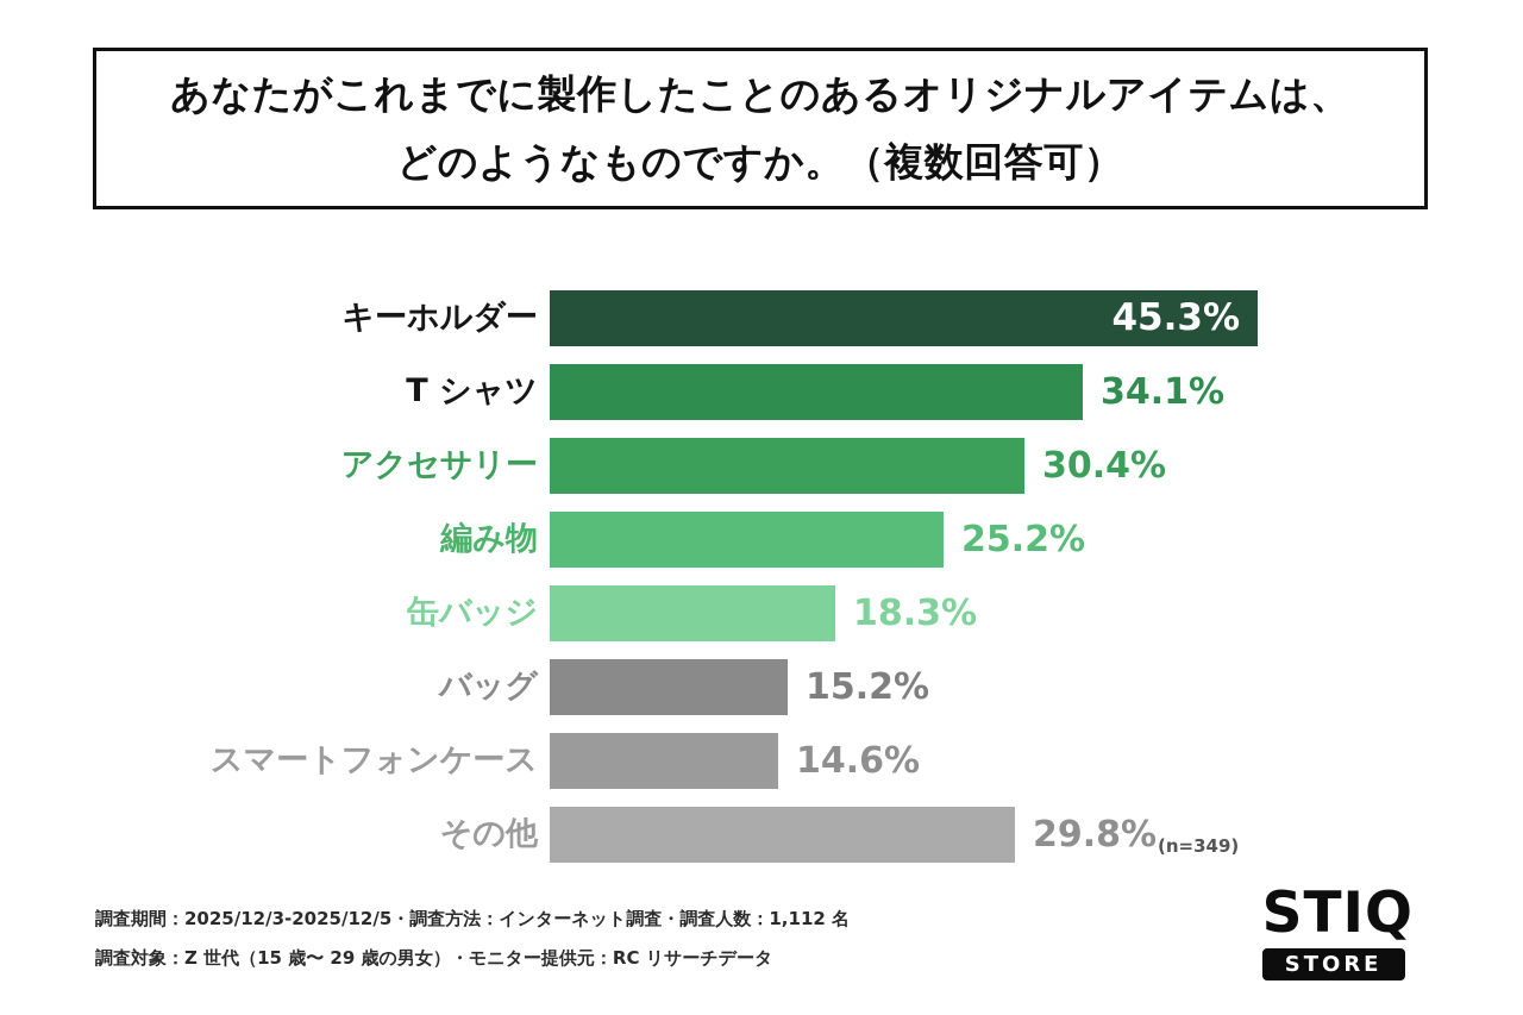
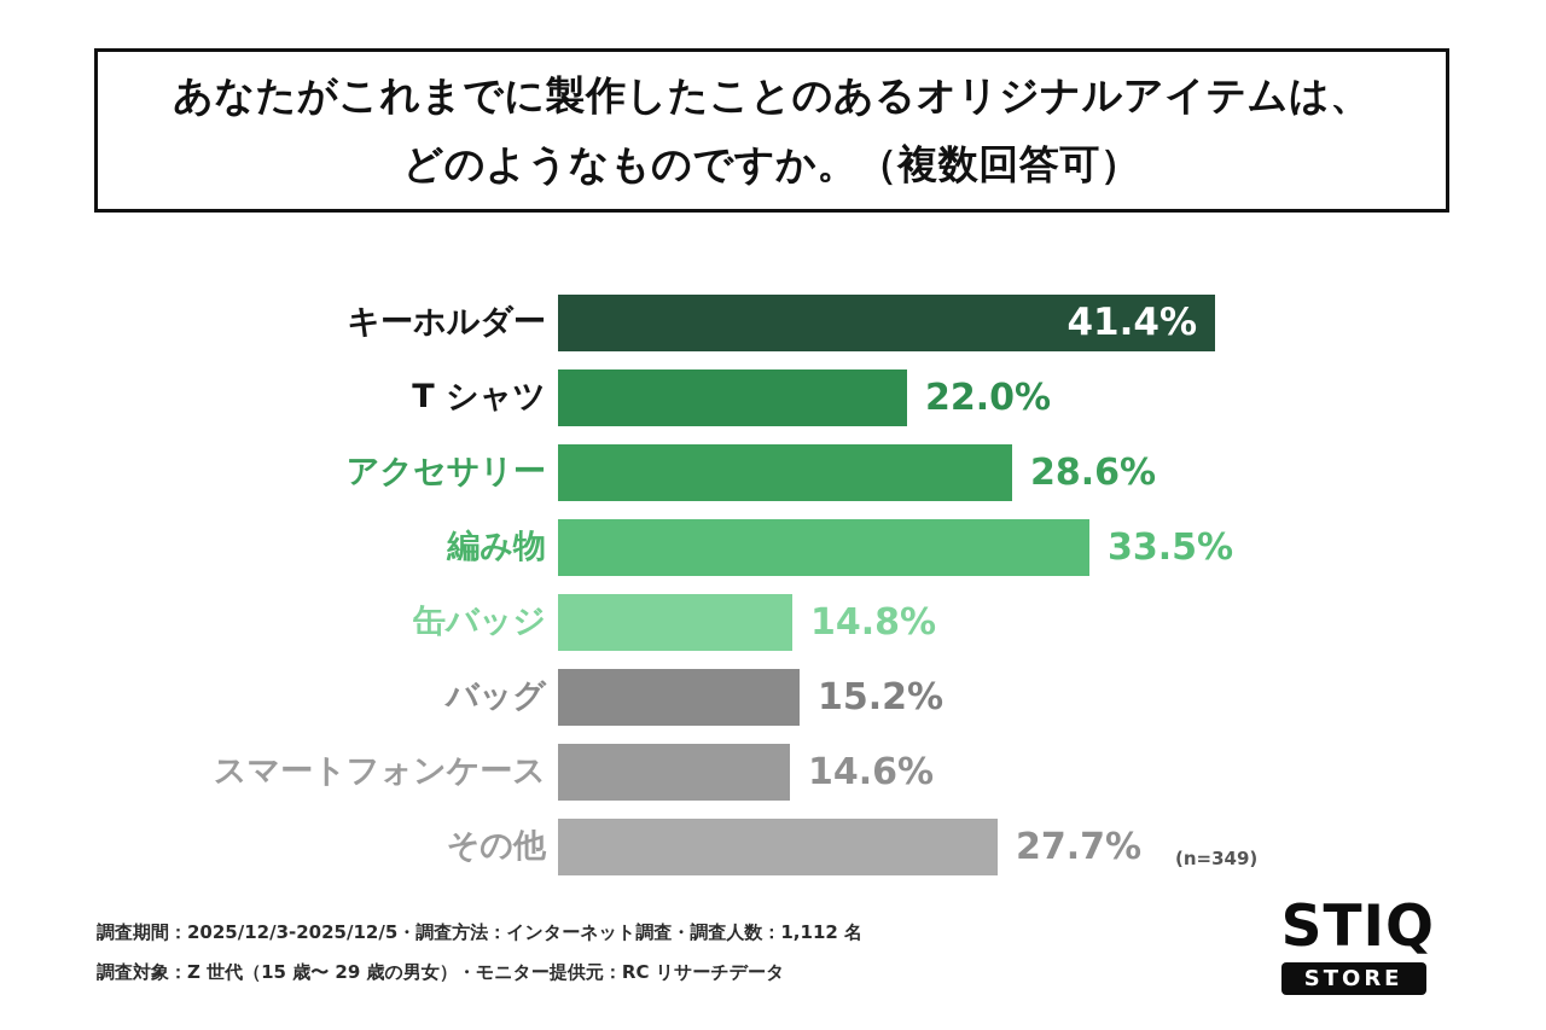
キーホルダー: 45.3% -> 41.4%
T シャツ: 34.1% -> 22.0%
アクセサリー: 30.4% -> 28.6%
編み物: 25.2% -> 33.5%
缶バッジ: 18.3% -> 14.8%
その他: 29.8% -> 27.7%
